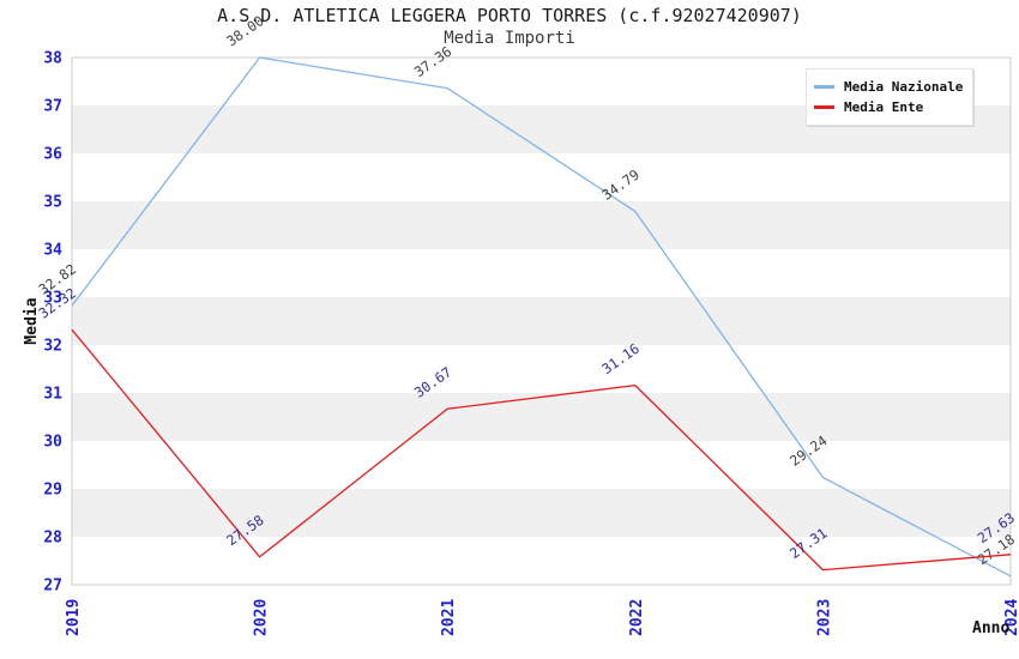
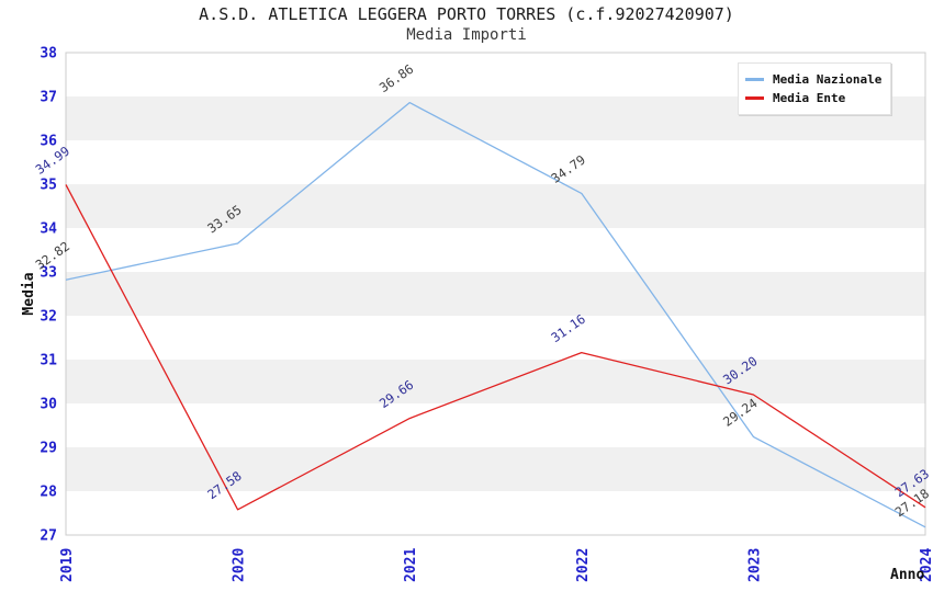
Media Ente/2019: 32.32 -> 34.99
Media Nazionale/2020: 38.00 -> 33.65
Media Nazionale/2021: 37.36 -> 36.86
Media Ente/2021: 30.67 -> 29.66
Media Ente/2023: 27.31 -> 30.20
